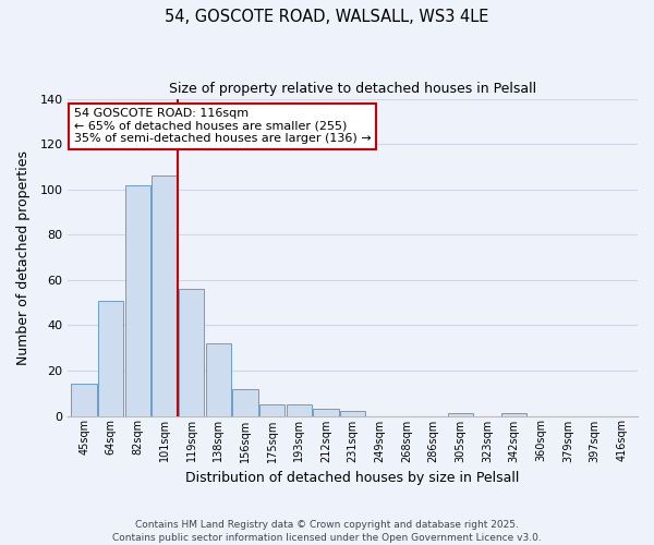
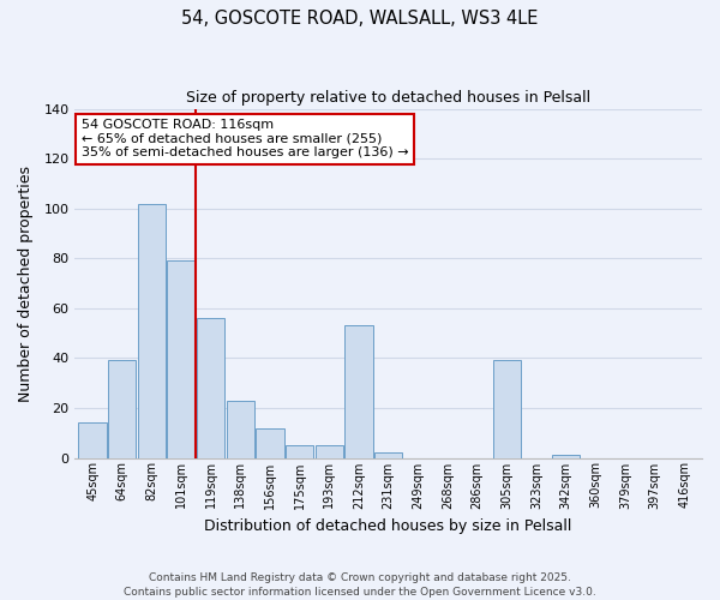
64sqm: 51 -> 39
101sqm: 106 -> 79
138sqm: 32 -> 23
212sqm: 3 -> 53
305sqm: 1 -> 39
